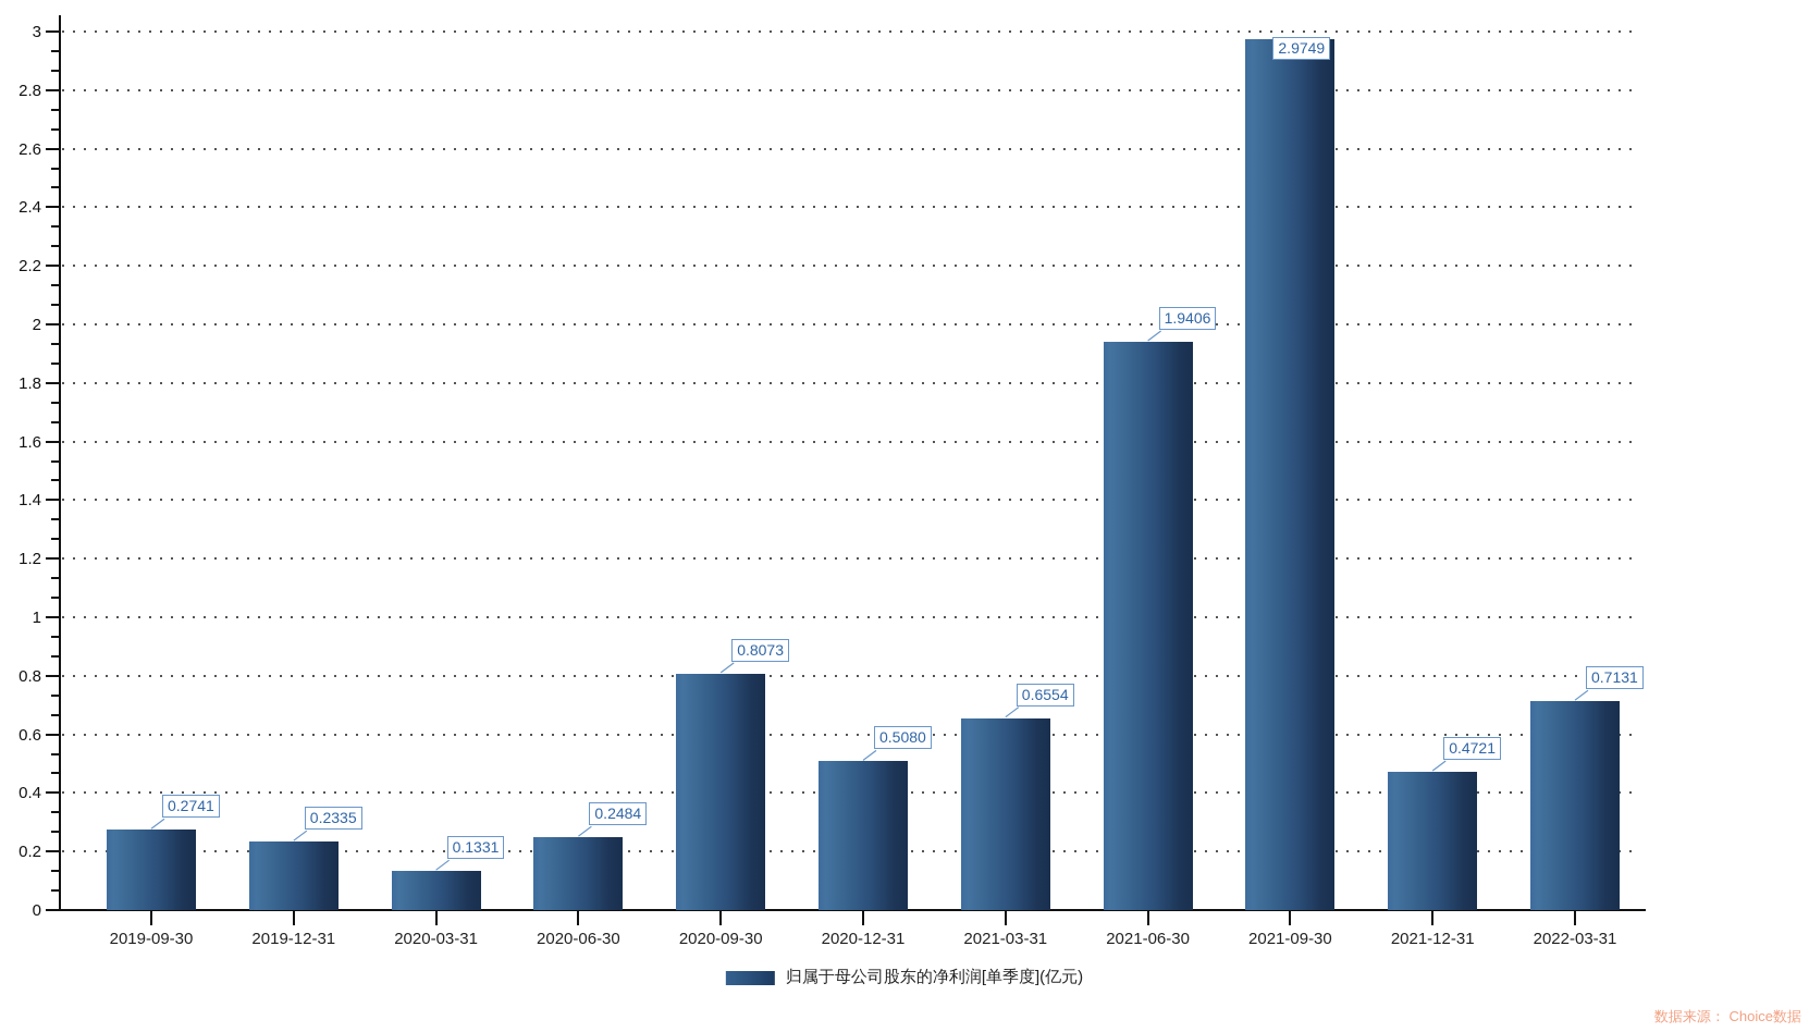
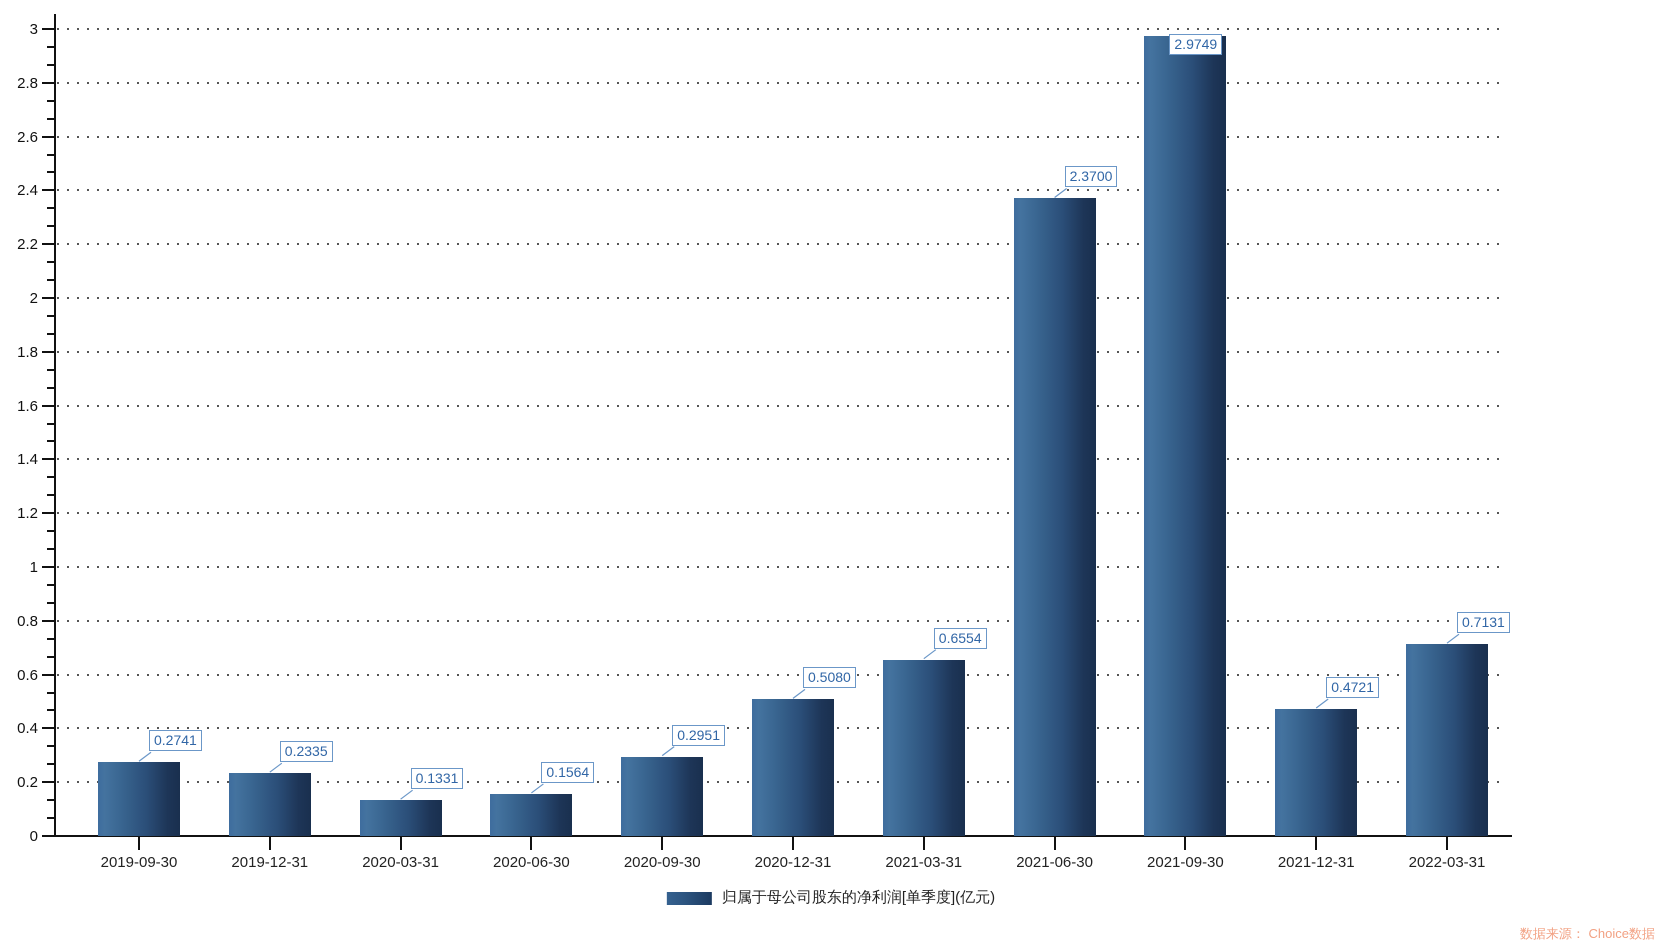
2020-06-30: 0.2484 -> 0.1564
2020-09-30: 0.8073 -> 0.2951
2021-06-30: 1.9406 -> 2.3700
